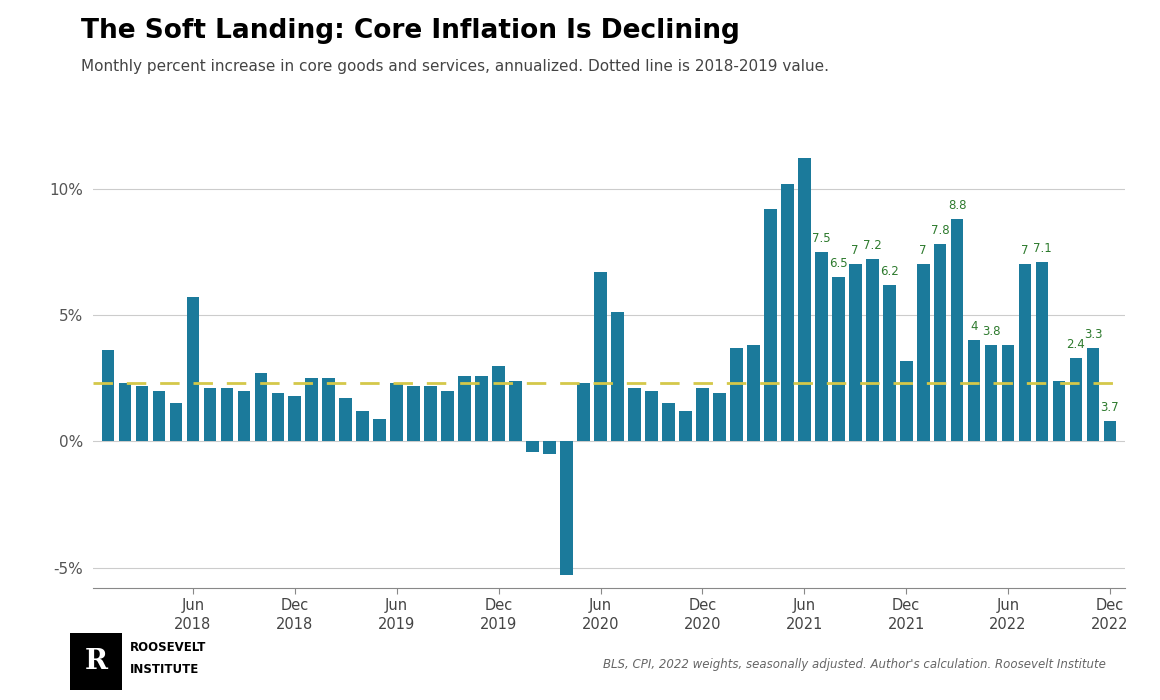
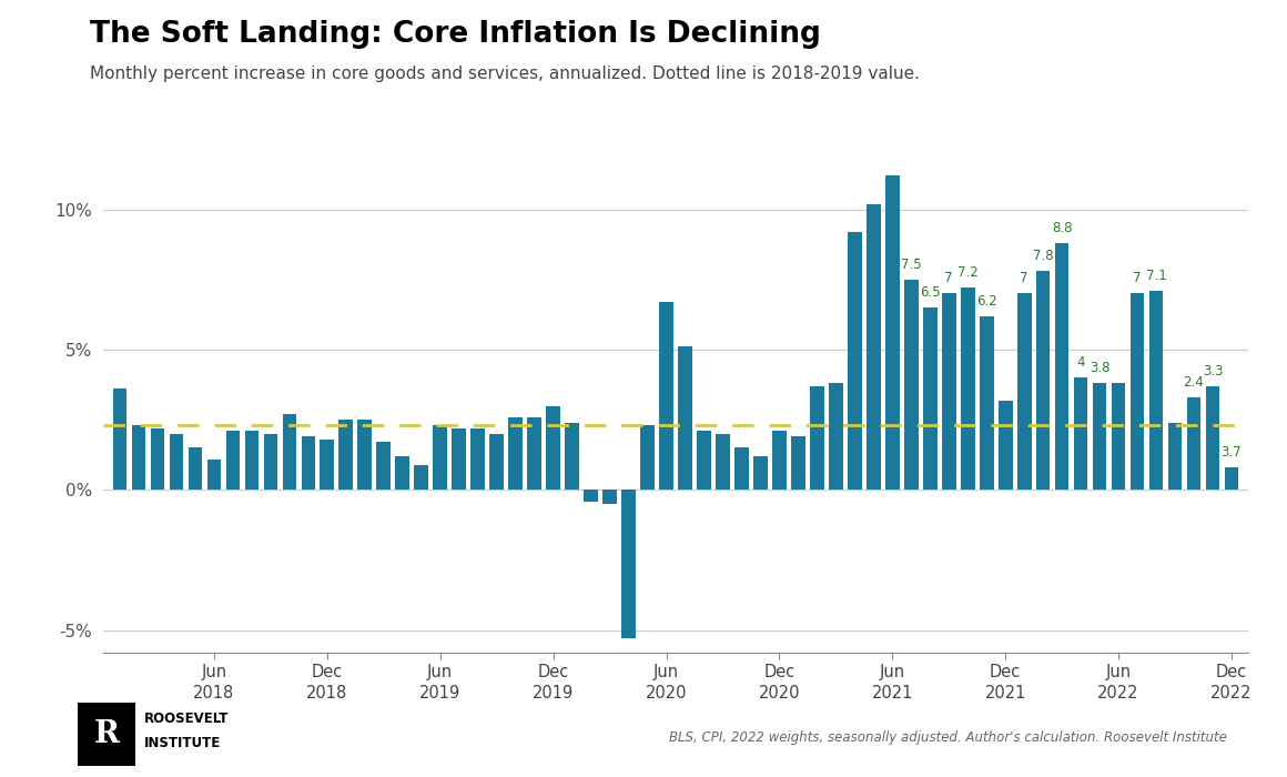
Jun 2018: 5.7% -> 1.1%
